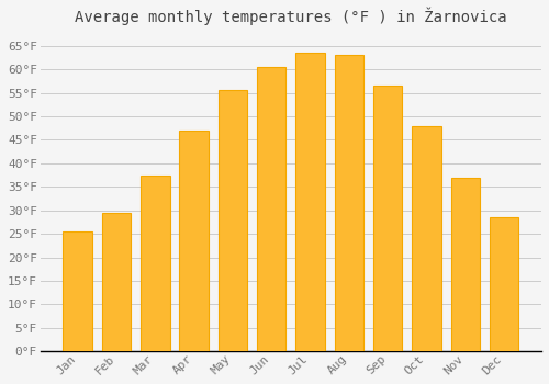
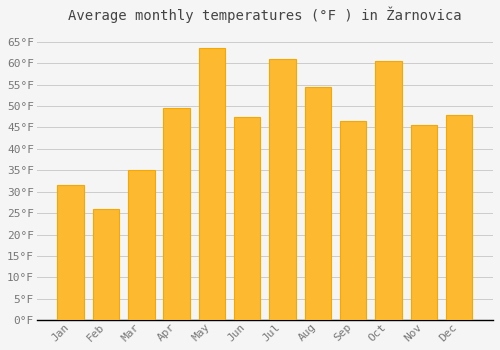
Jan: 25.5°F -> 31.5°F
Feb: 29.5°F -> 26.0°F
Mar: 37.5°F -> 35.0°F
Apr: 47.0°F -> 49.5°F
May: 55.5°F -> 63.5°F
Jun: 60.5°F -> 47.5°F
Jul: 63.5°F -> 61.0°F
Aug: 63.0°F -> 54.5°F
Sep: 56.5°F -> 46.5°F
Oct: 48.0°F -> 60.5°F
Nov: 37.0°F -> 45.5°F
Dec: 28.5°F -> 48.0°F
